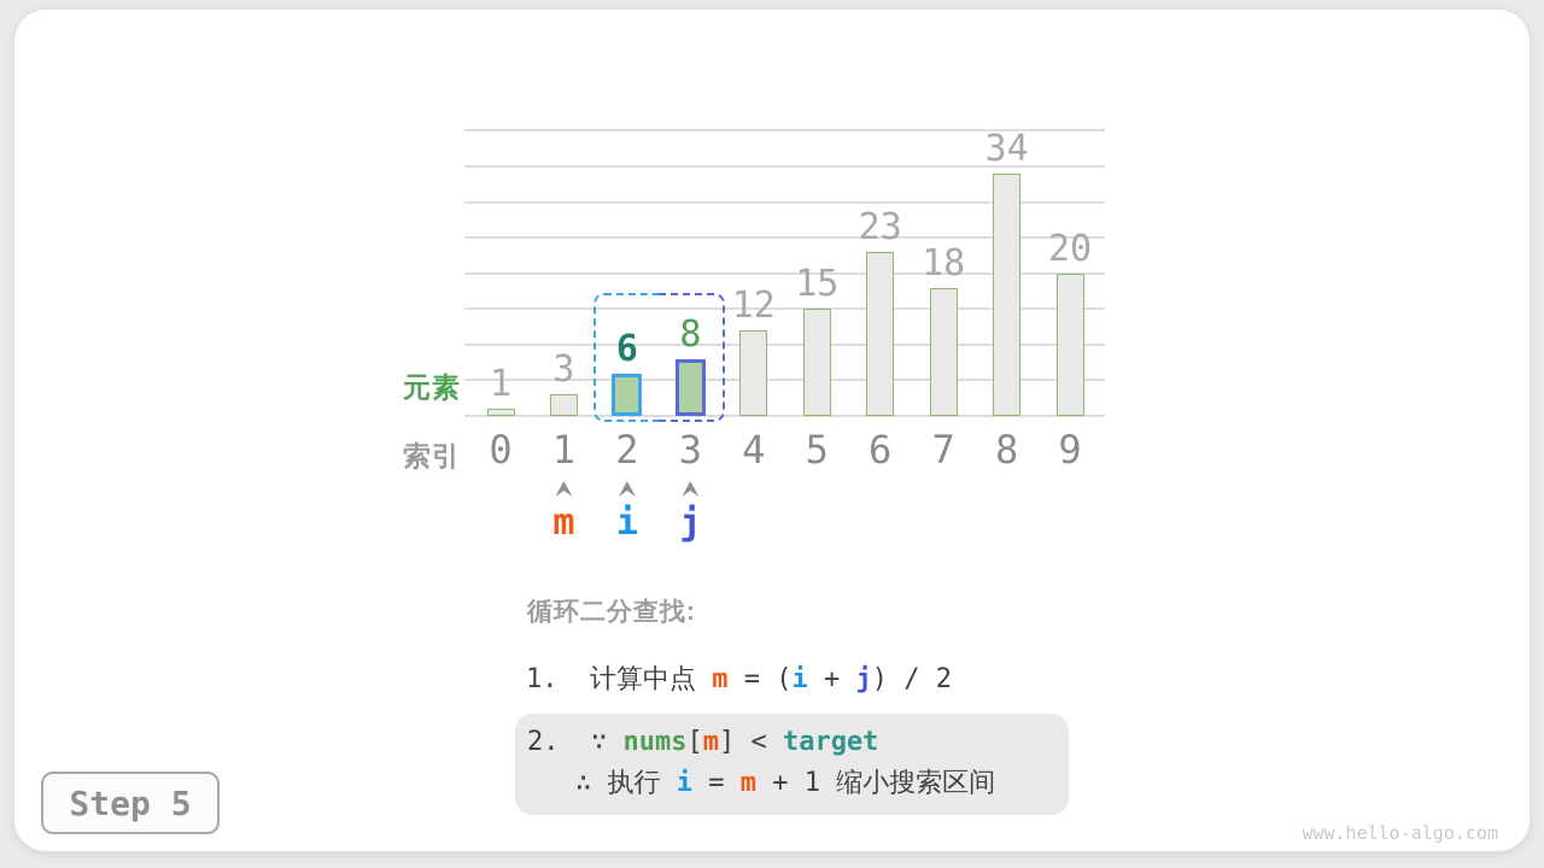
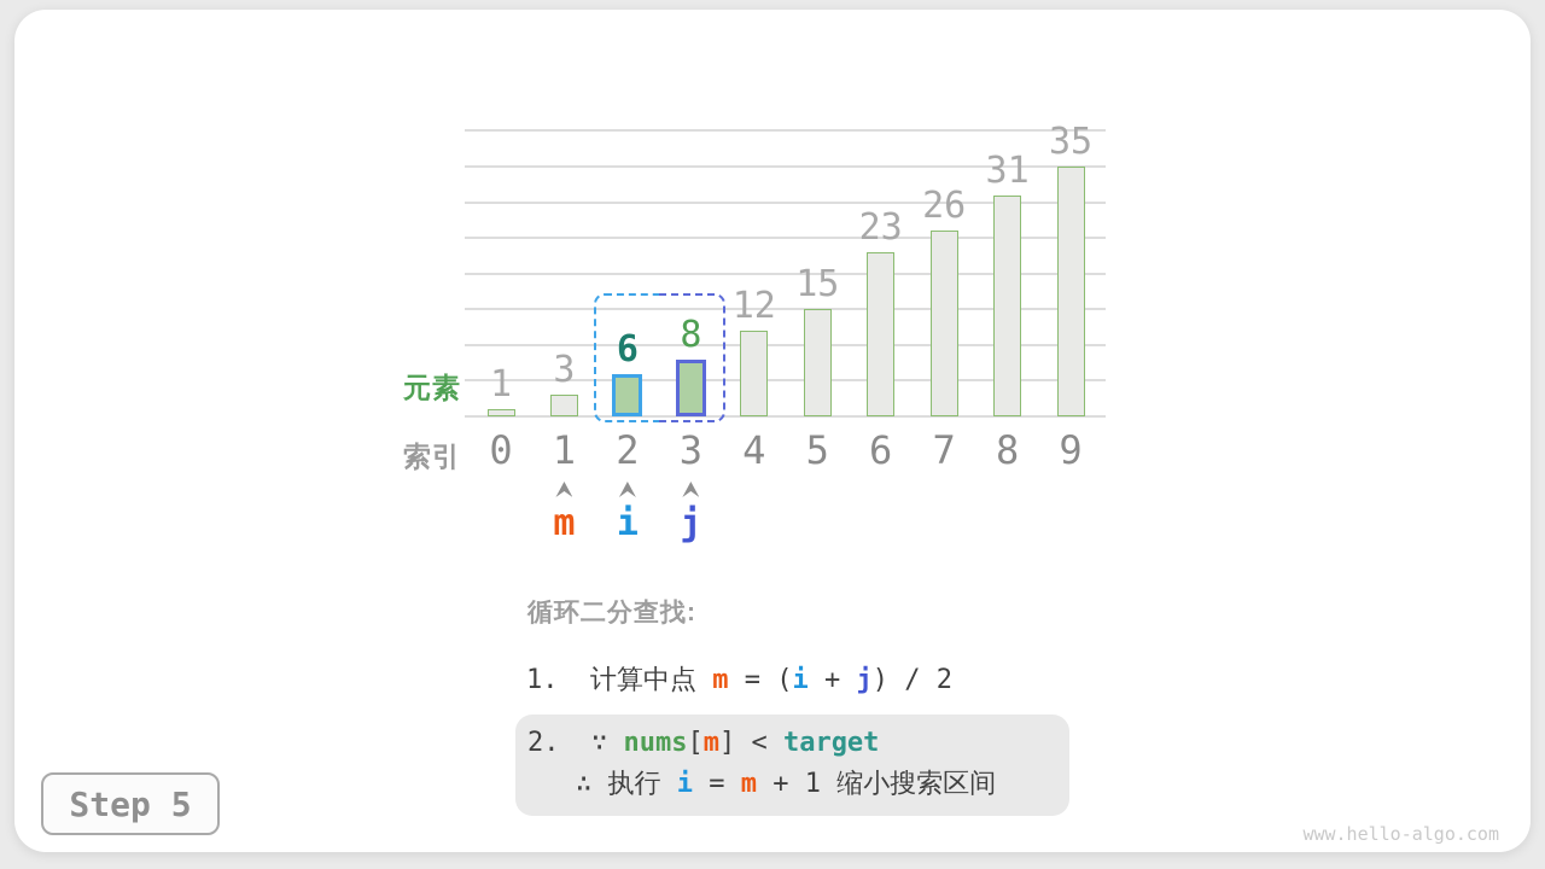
7: 18 -> 26
8: 34 -> 31
9: 20 -> 35
